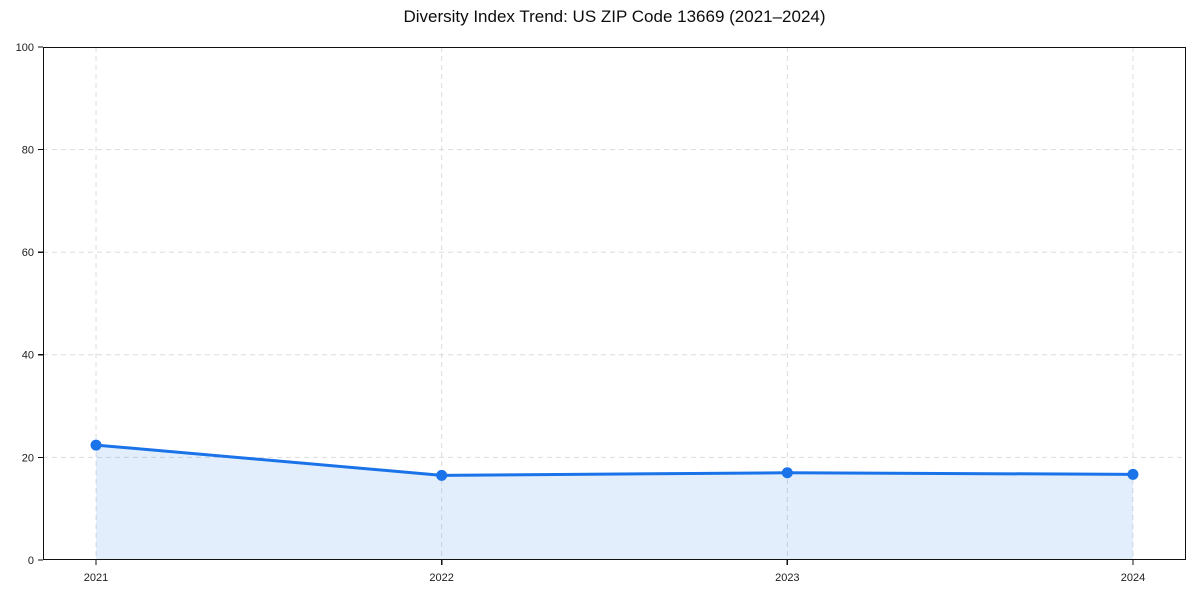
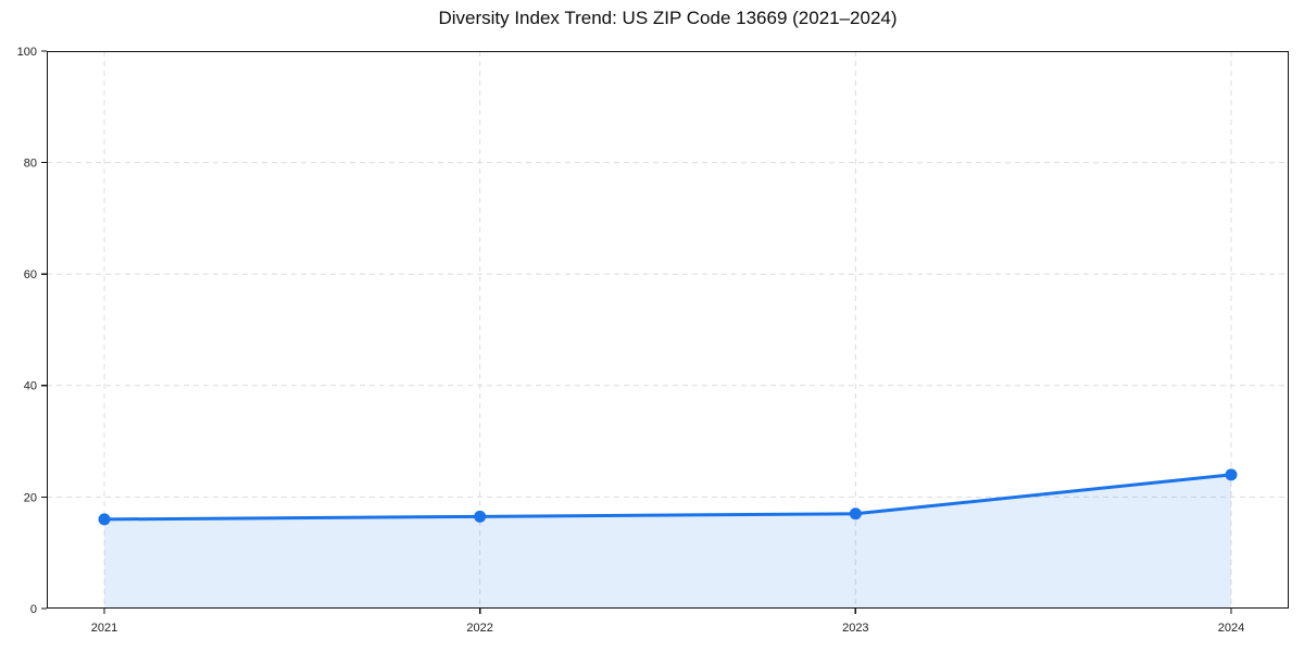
2021: 22 -> 16
2024: 17 -> 24
